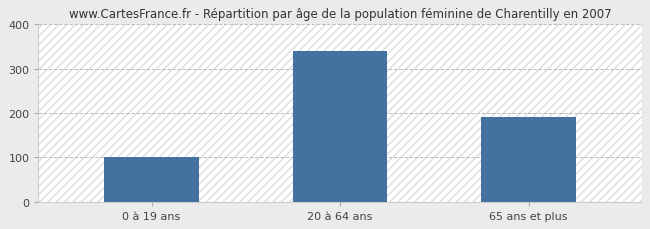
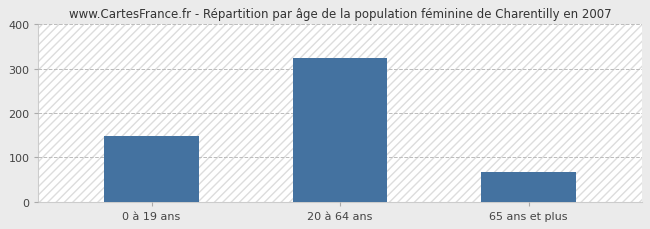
0 à 19 ans: 100 -> 148
20 à 64 ans: 340 -> 323
65 ans et plus: 190 -> 66
